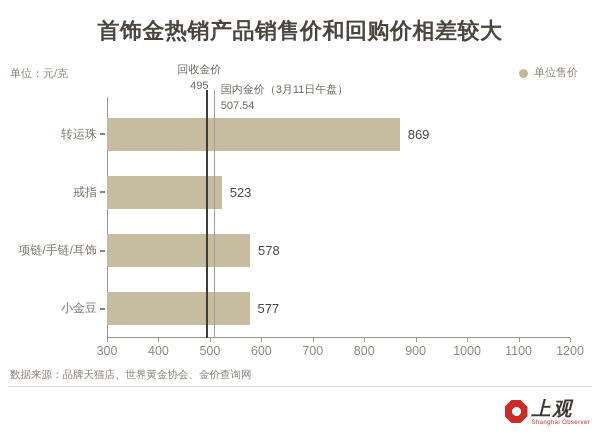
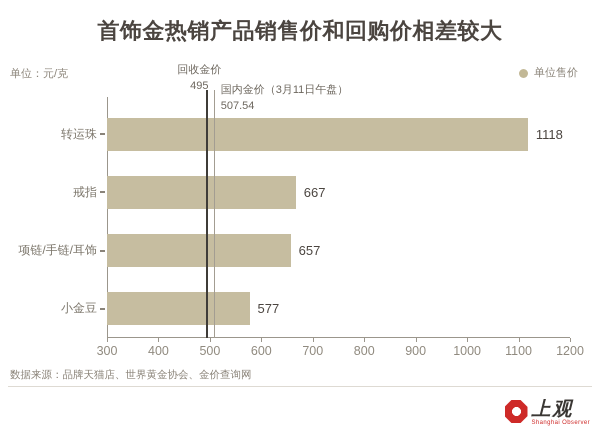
转运珠: 869 -> 1118
戒指: 523 -> 667
项链/手链/耳饰: 578 -> 657
